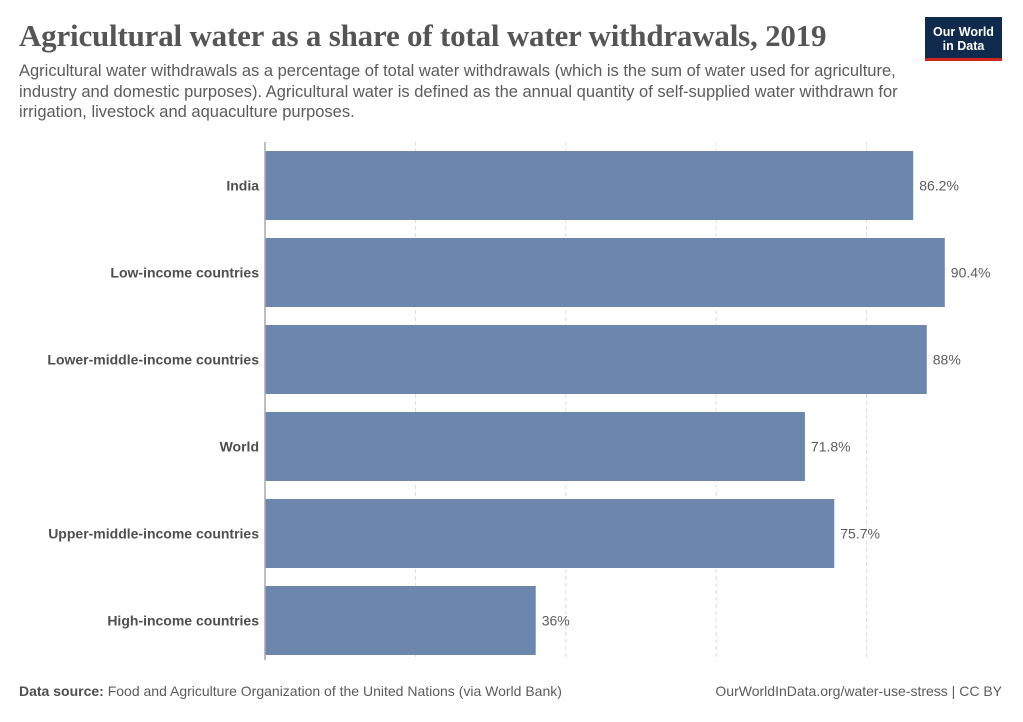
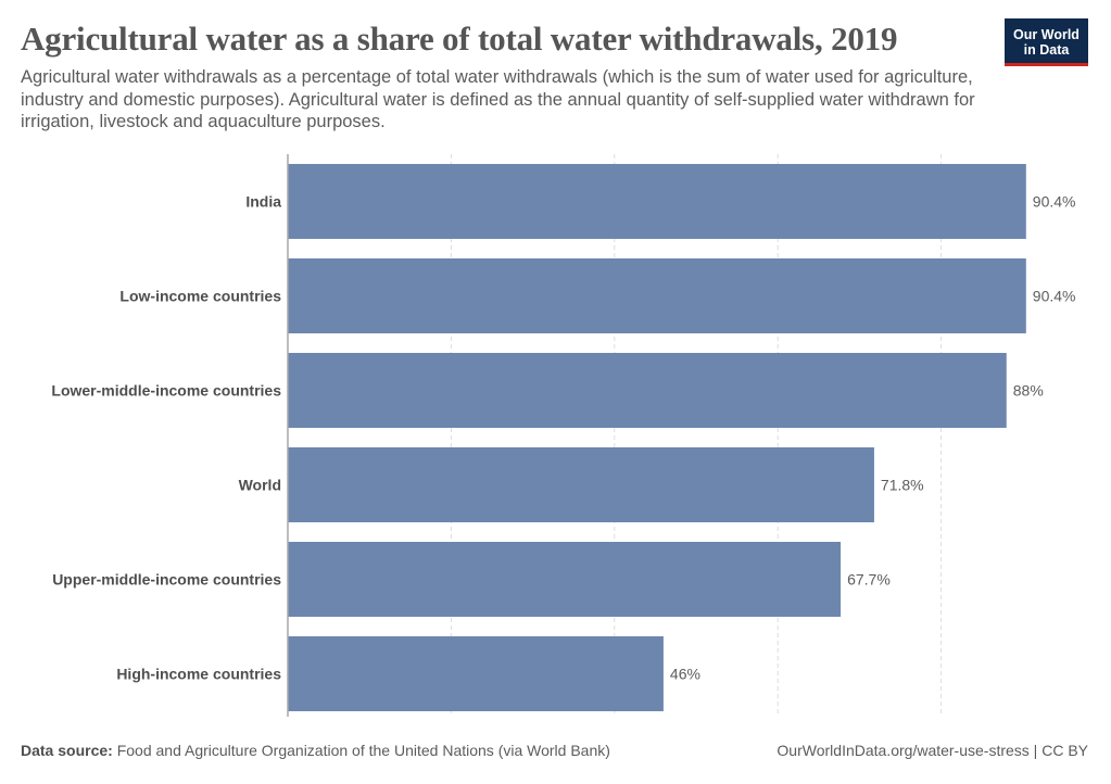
India: 86.2% -> 90.4%
Upper-middle-income countries: 75.7% -> 67.7%
High-income countries: 36% -> 46%
